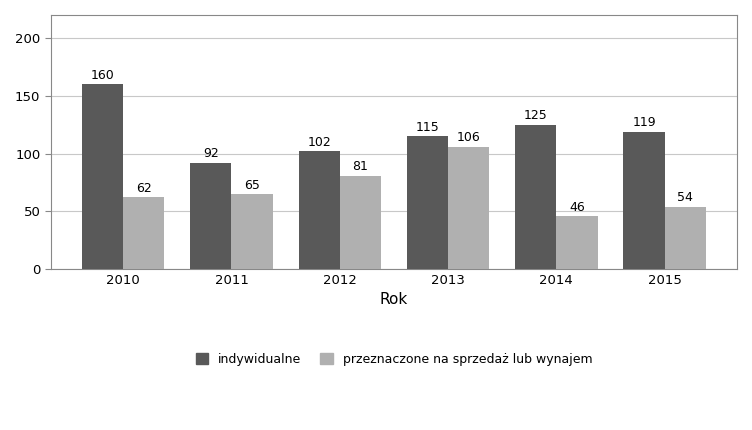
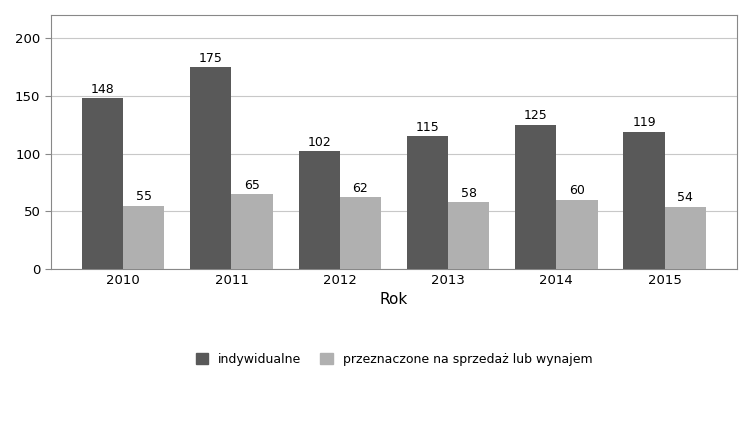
indywidualne/2010: 160 -> 148
przeznaczone na sprzedaż lub wynajem/2010: 62 -> 55
indywidualne/2011: 92 -> 175
przeznaczone na sprzedaż lub wynajem/2012: 81 -> 62
przeznaczone na sprzedaż lub wynajem/2013: 106 -> 58
przeznaczone na sprzedaż lub wynajem/2014: 46 -> 60
